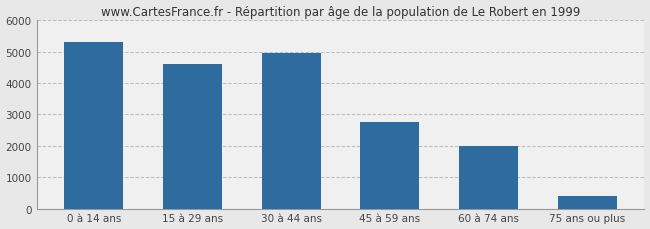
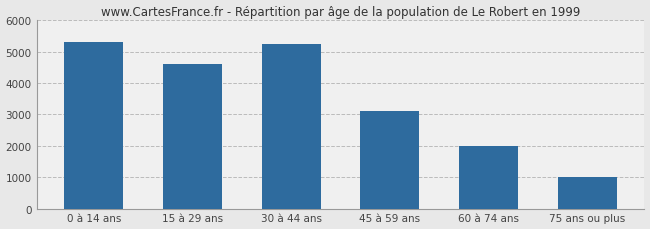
30 à 44 ans: 4950 -> 5250
45 à 59 ans: 2750 -> 3100
75 ans ou plus: 400 -> 1000
